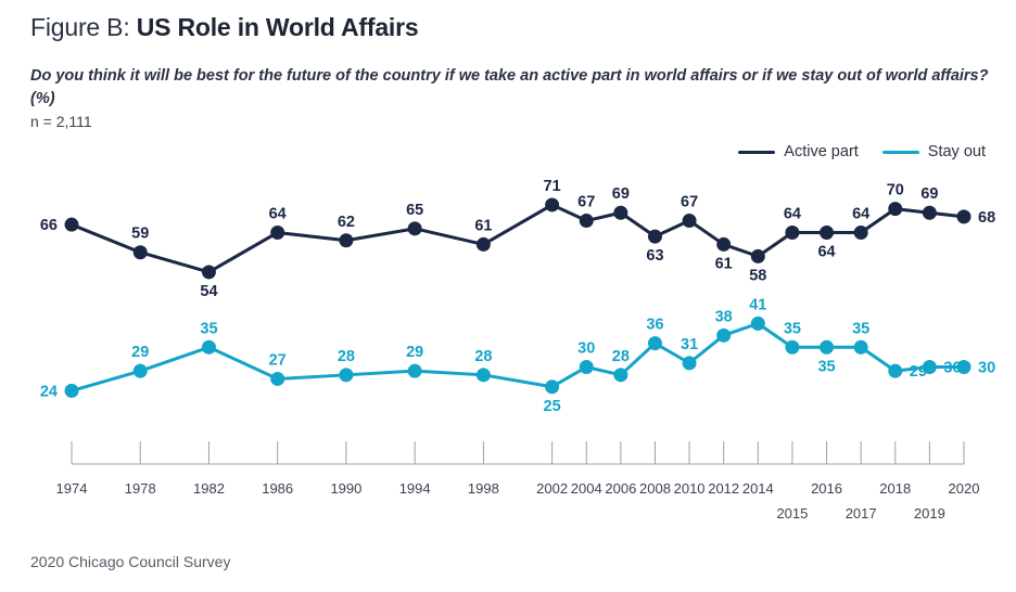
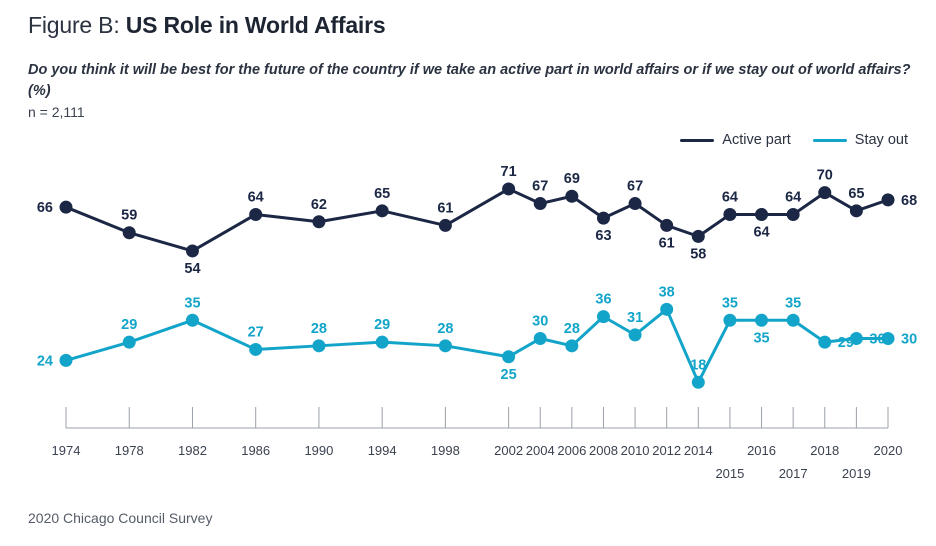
Stay out/2014: 41 -> 18
Active part/2019: 69 -> 65
